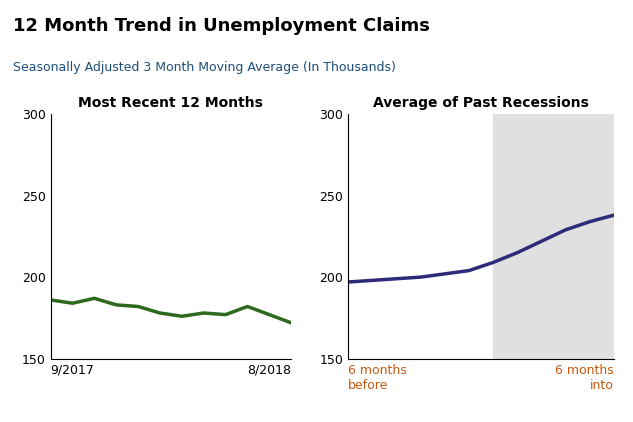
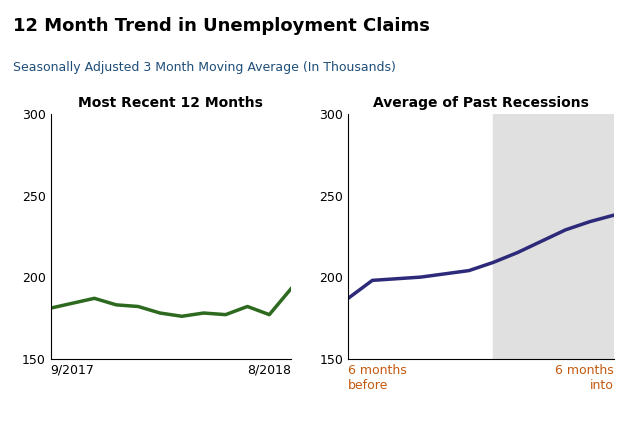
Most Recent 12 Months/9/2017: 186 -> 181
Most Recent 12 Months/8/2018: 172 -> 193
Average of Past Recessions/6 months before: 197 -> 187
